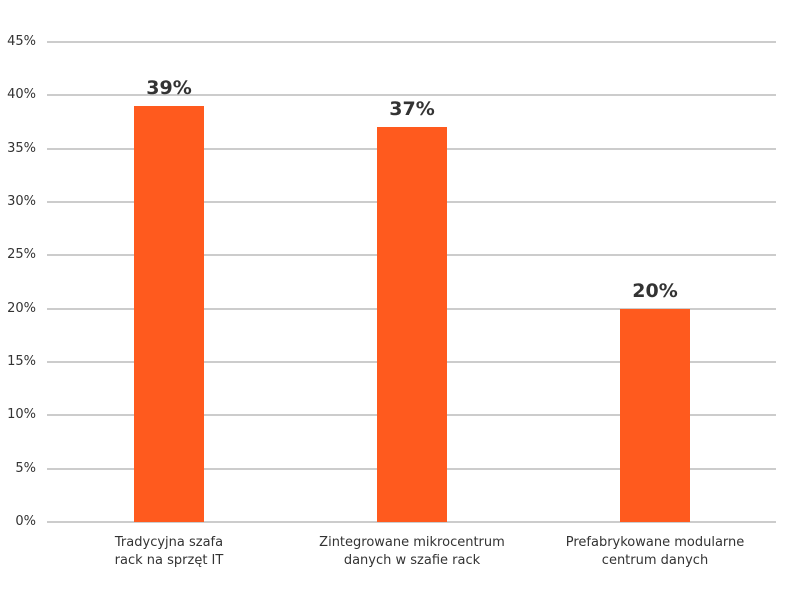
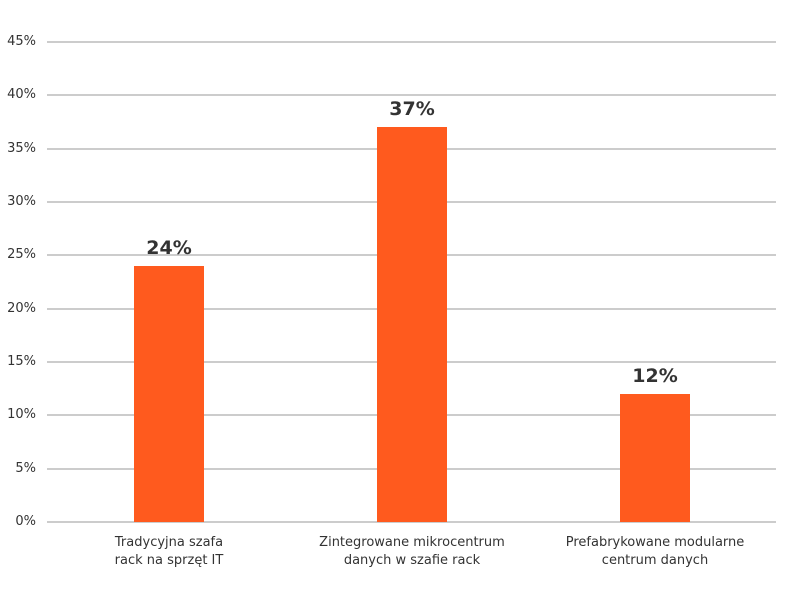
Tradycyjna szafa rack na sprzęt IT: 39% -> 24%
Prefabrykowane modularne centrum danych: 20% -> 12%
